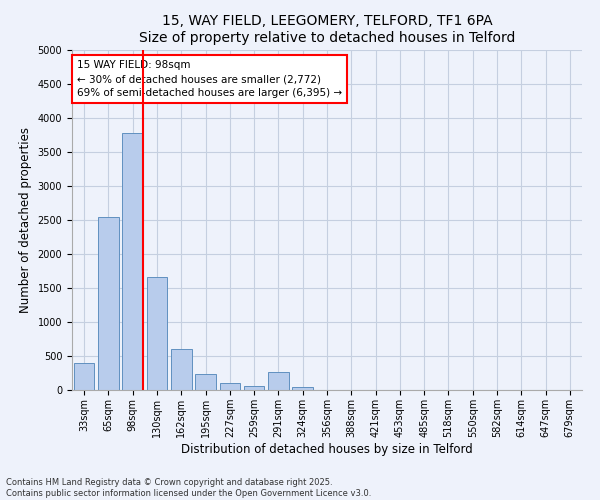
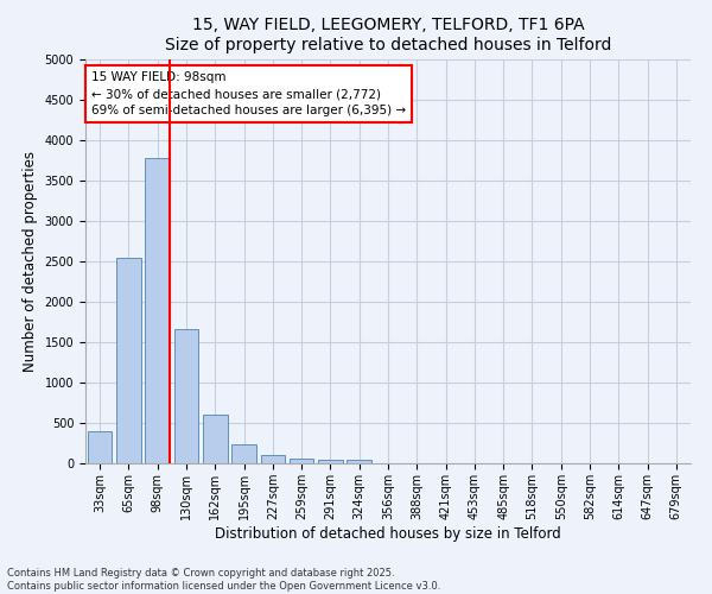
291sqm: 260 -> 40
